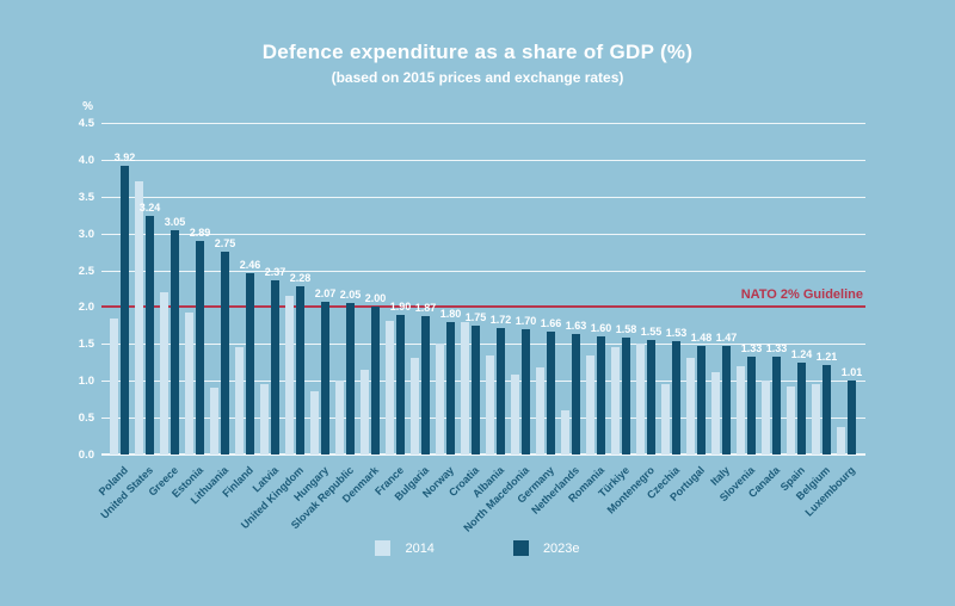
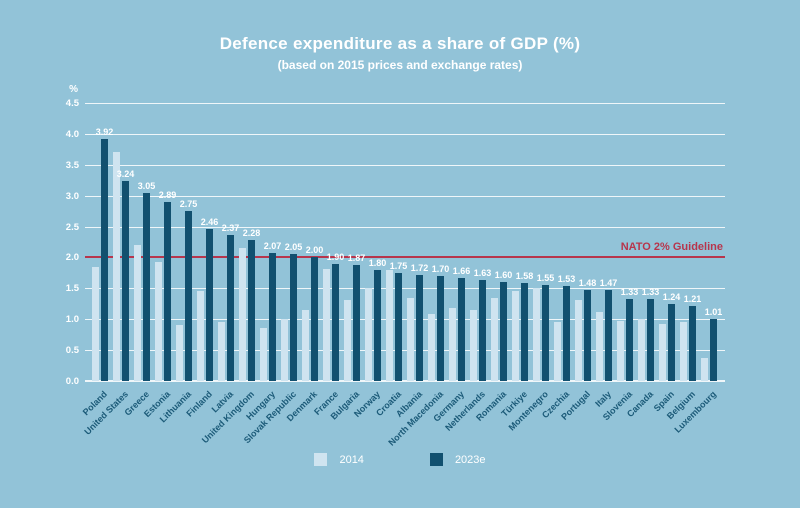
2014/Netherlands: 0.6 -> 1.1
2014/Slovenia: 1.2 -> 1.0
